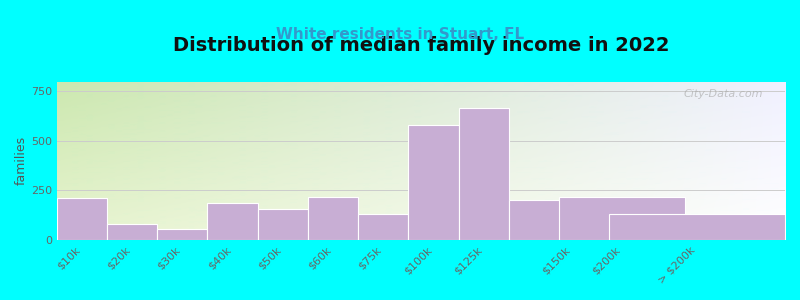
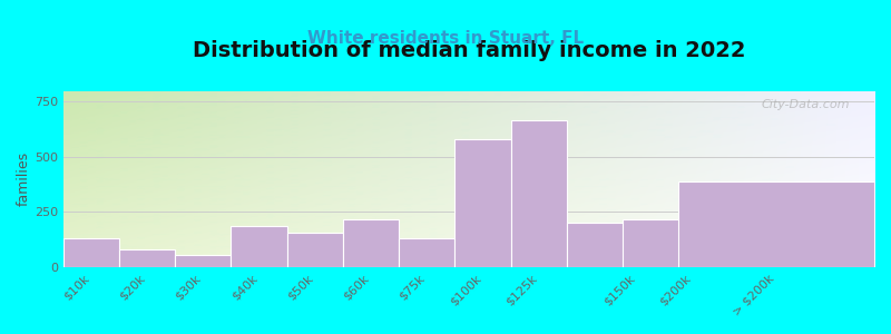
$10k: 210 -> 130
> $200k: 130 -> 390
